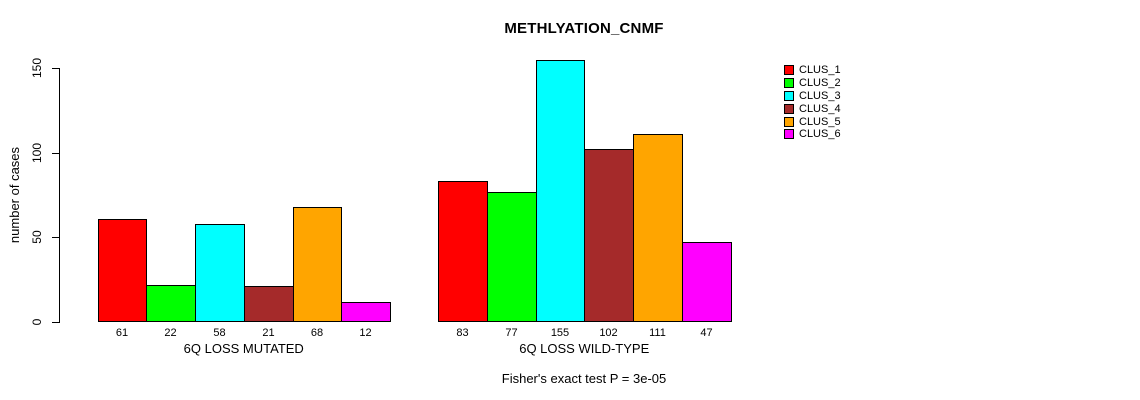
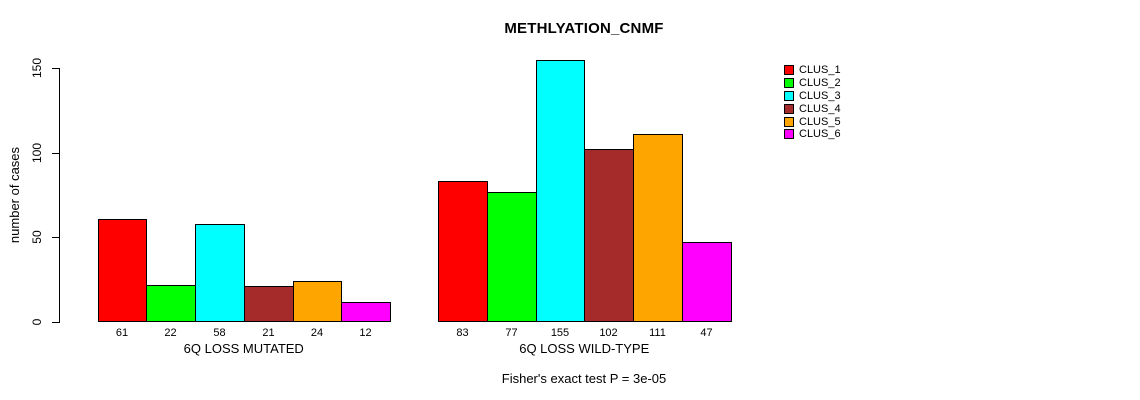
CLUS_5/6Q LOSS MUTATED: 68 -> 24
